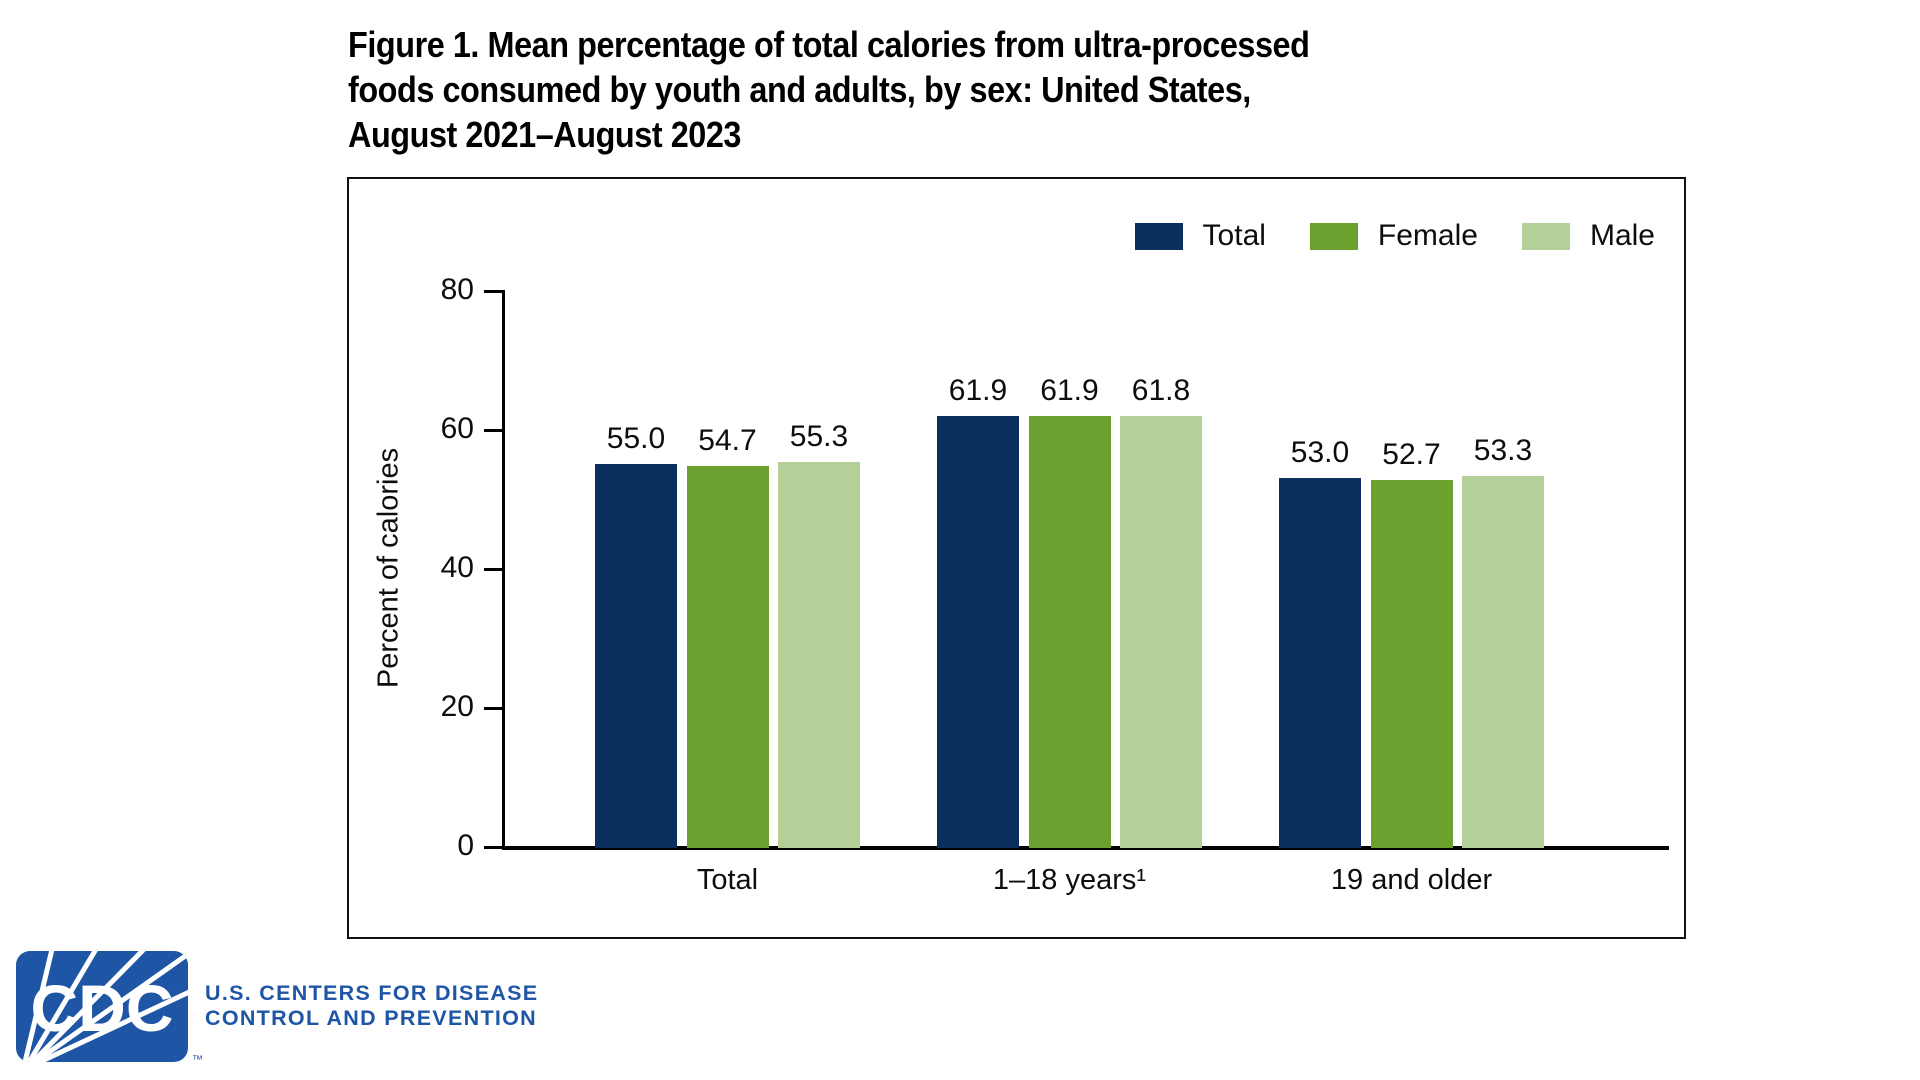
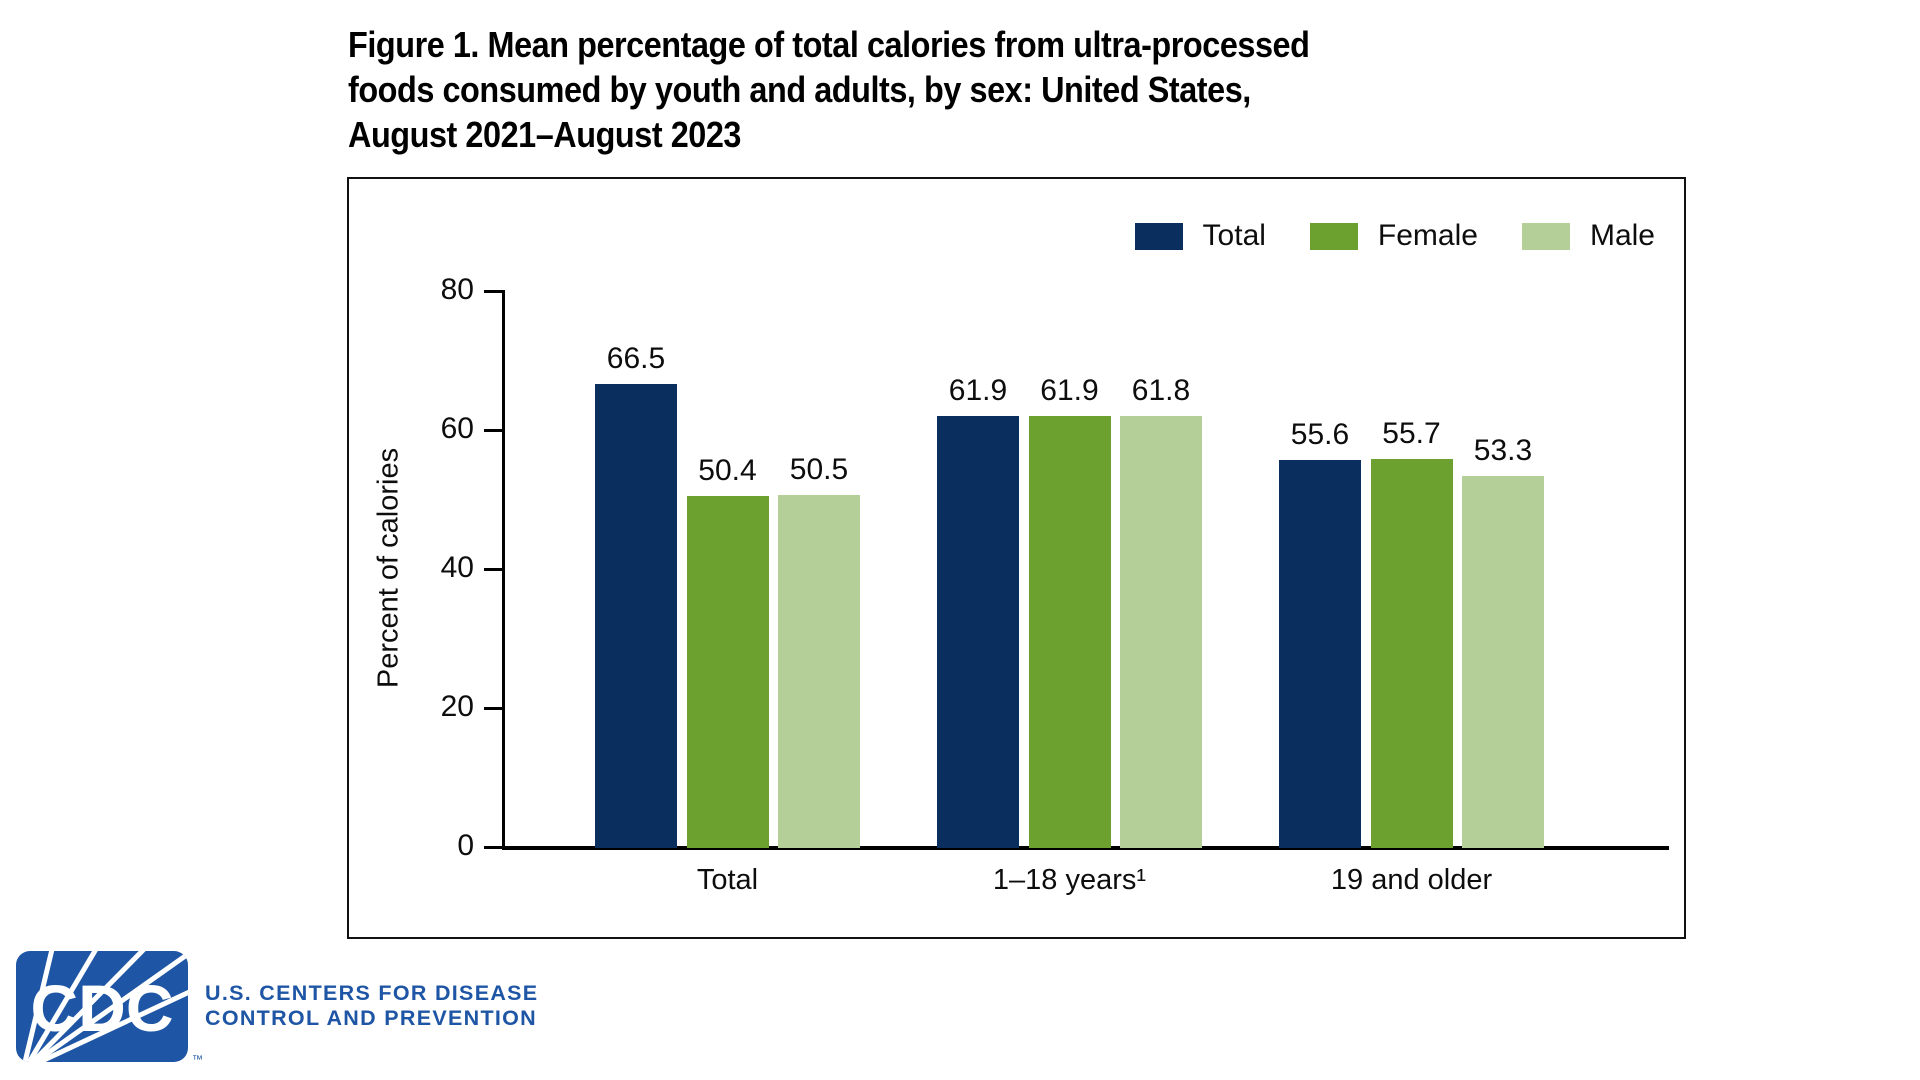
Total/Total: 55.0 -> 66.5
Female/Total: 54.7 -> 50.4
Male/Total: 55.3 -> 50.5
Total/19 and older: 53.0 -> 55.6
Female/19 and older: 52.7 -> 55.7
